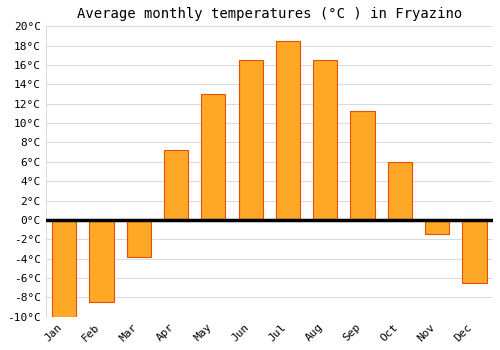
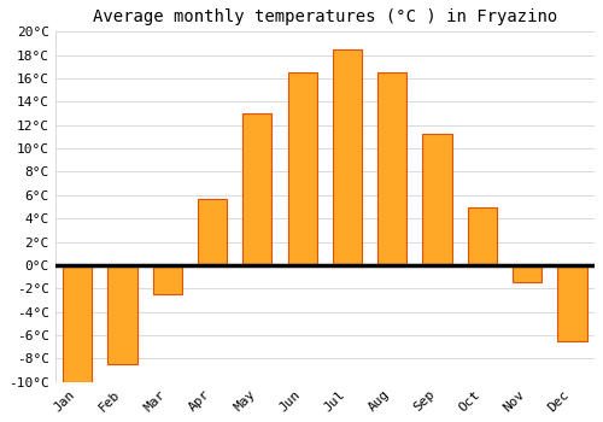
Mar: -3.8°C -> -2.5°C
Apr: 7.2°C -> 5.7°C
Oct: 6.0°C -> 5.0°C
